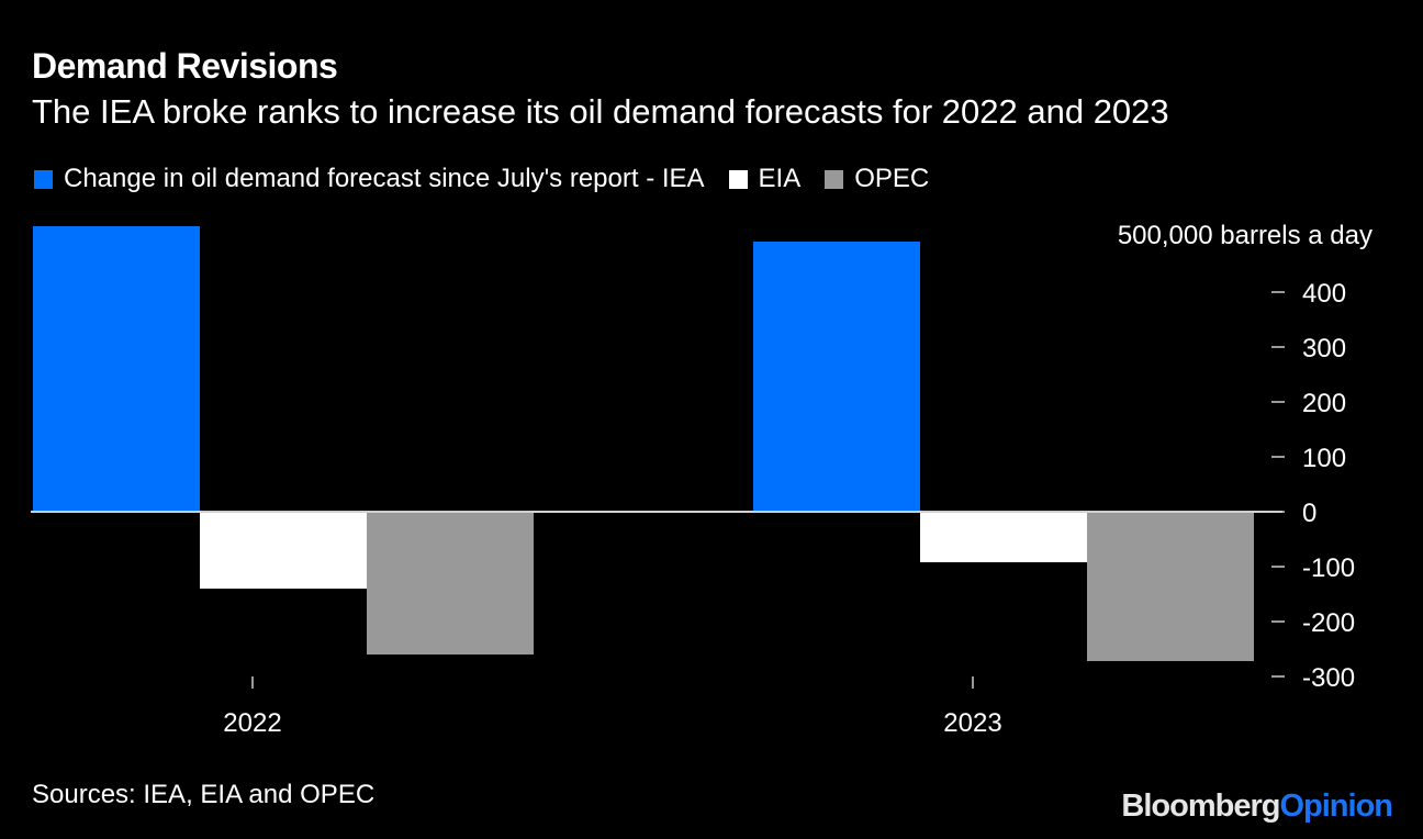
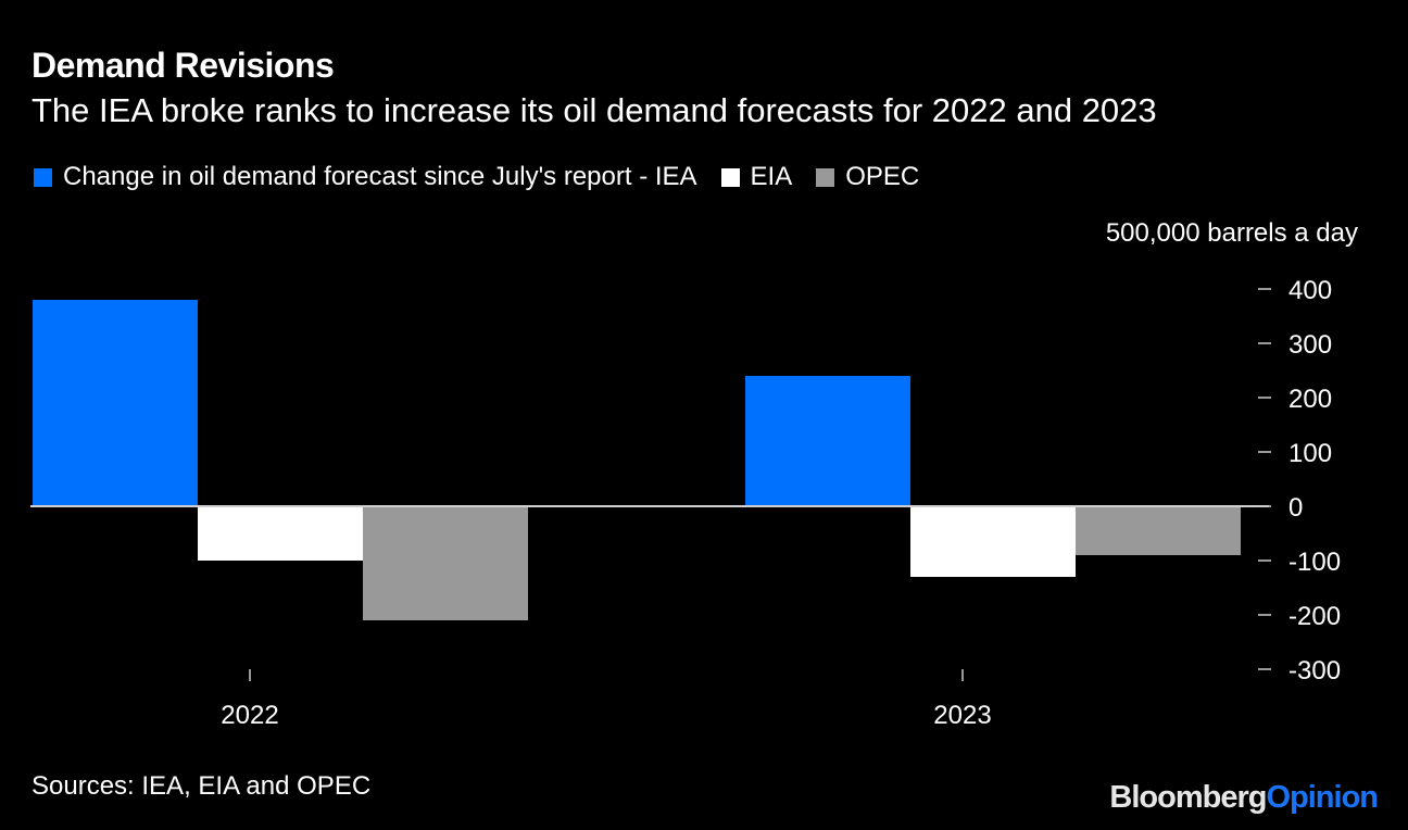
Change in oil demand forecast since July's report - IEA/2022: 520 -> 380
EIA/2022: -140 -> -100
OPEC/2022: -260 -> -210
Change in oil demand forecast since July's report - IEA/2023: 490 -> 240
EIA/2023: -90 -> -130
OPEC/2023: -270 -> -90
